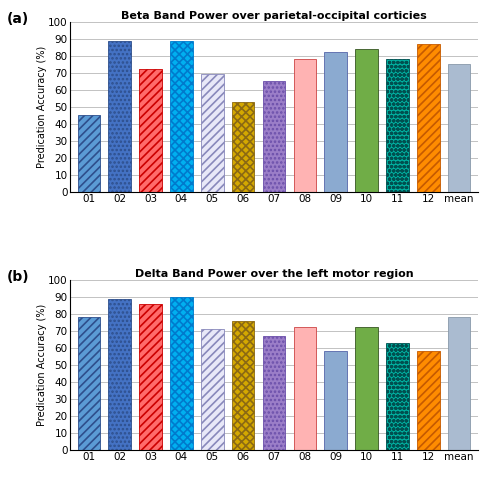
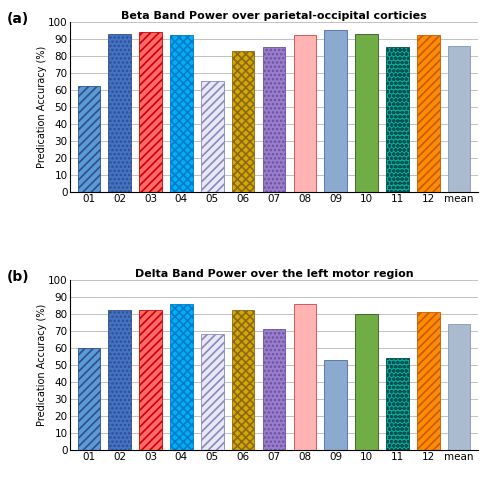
Beta Band Power over parietal-occipital corticies/01: 45 -> 62
Beta Band Power over parietal-occipital corticies/02: 89 -> 93
Beta Band Power over parietal-occipital corticies/03: 72 -> 94
Beta Band Power over parietal-occipital corticies/04: 89 -> 92
Beta Band Power over parietal-occipital corticies/05: 69 -> 65
Beta Band Power over parietal-occipital corticies/06: 53 -> 83
Beta Band Power over parietal-occipital corticies/07: 65 -> 85
Beta Band Power over parietal-occipital corticies/08: 78 -> 92
Beta Band Power over parietal-occipital corticies/09: 82 -> 95
Beta Band Power over parietal-occipital corticies/10: 84 -> 93
Beta Band Power over parietal-occipital corticies/11: 78 -> 85
Beta Band Power over parietal-occipital corticies/12: 87 -> 92
Beta Band Power over parietal-occipital corticies/mean: 75 -> 86
Delta Band Power over the left motor region/01: 78 -> 60
Delta Band Power over the left motor region/02: 89 -> 82
Delta Band Power over the left motor region/03: 86 -> 82
Delta Band Power over the left motor region/04: 90 -> 86
Delta Band Power over the left motor region/05: 71 -> 68
Delta Band Power over the left motor region/06: 76 -> 82
Delta Band Power over the left motor region/07: 67 -> 71
Delta Band Power over the left motor region/08: 72 -> 86
Delta Band Power over the left motor region/09: 58 -> 53
Delta Band Power over the left motor region/10: 72 -> 80
Delta Band Power over the left motor region/11: 63 -> 54
Delta Band Power over the left motor region/12: 58 -> 81
Delta Band Power over the left motor region/mean: 78 -> 74
